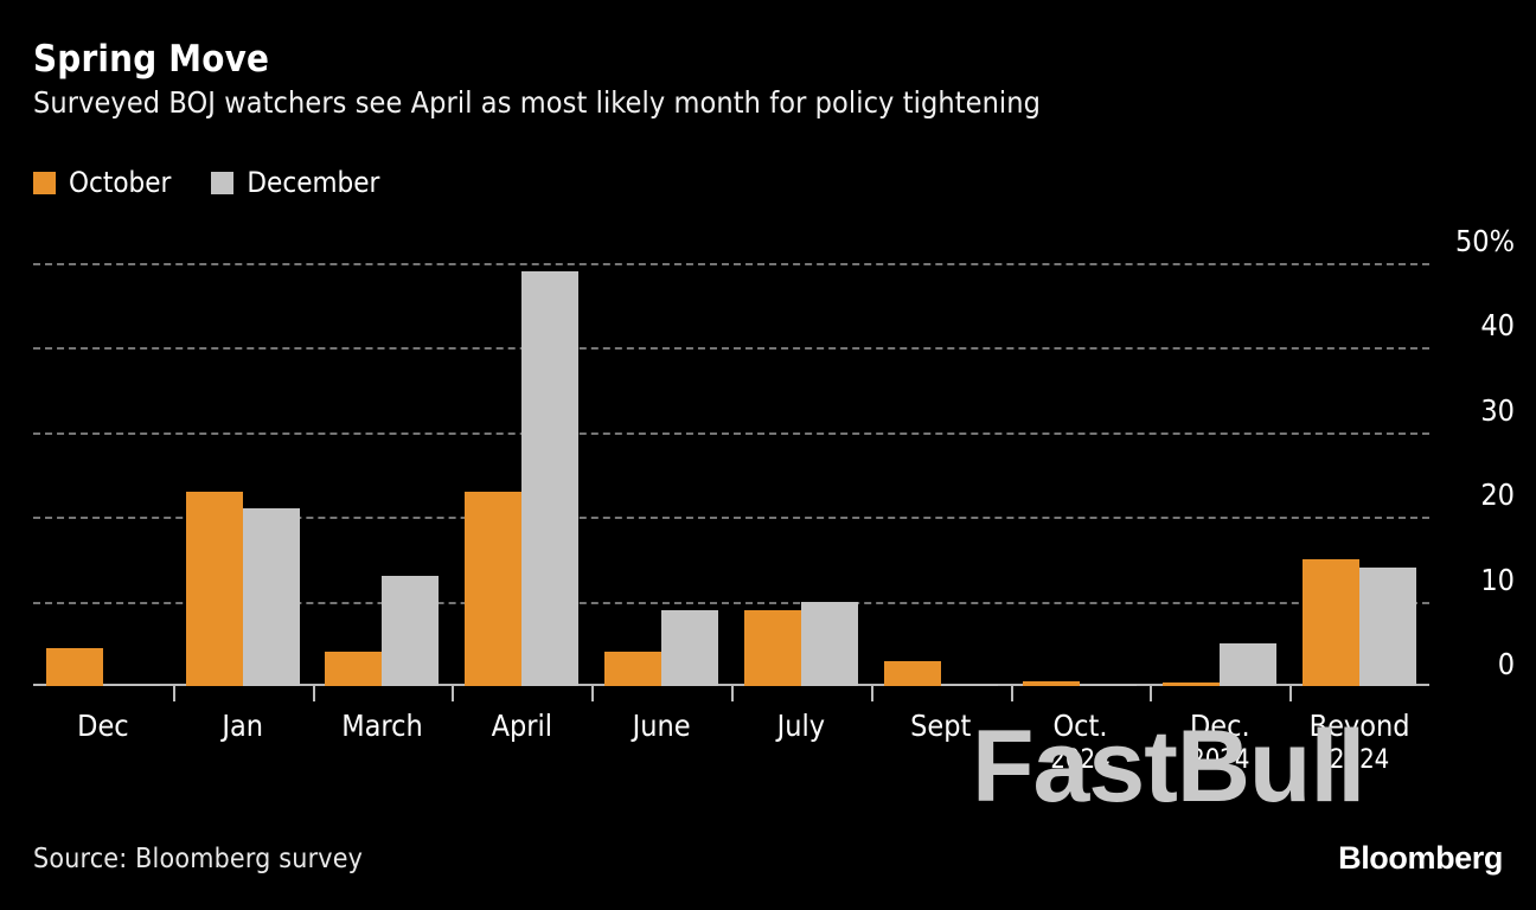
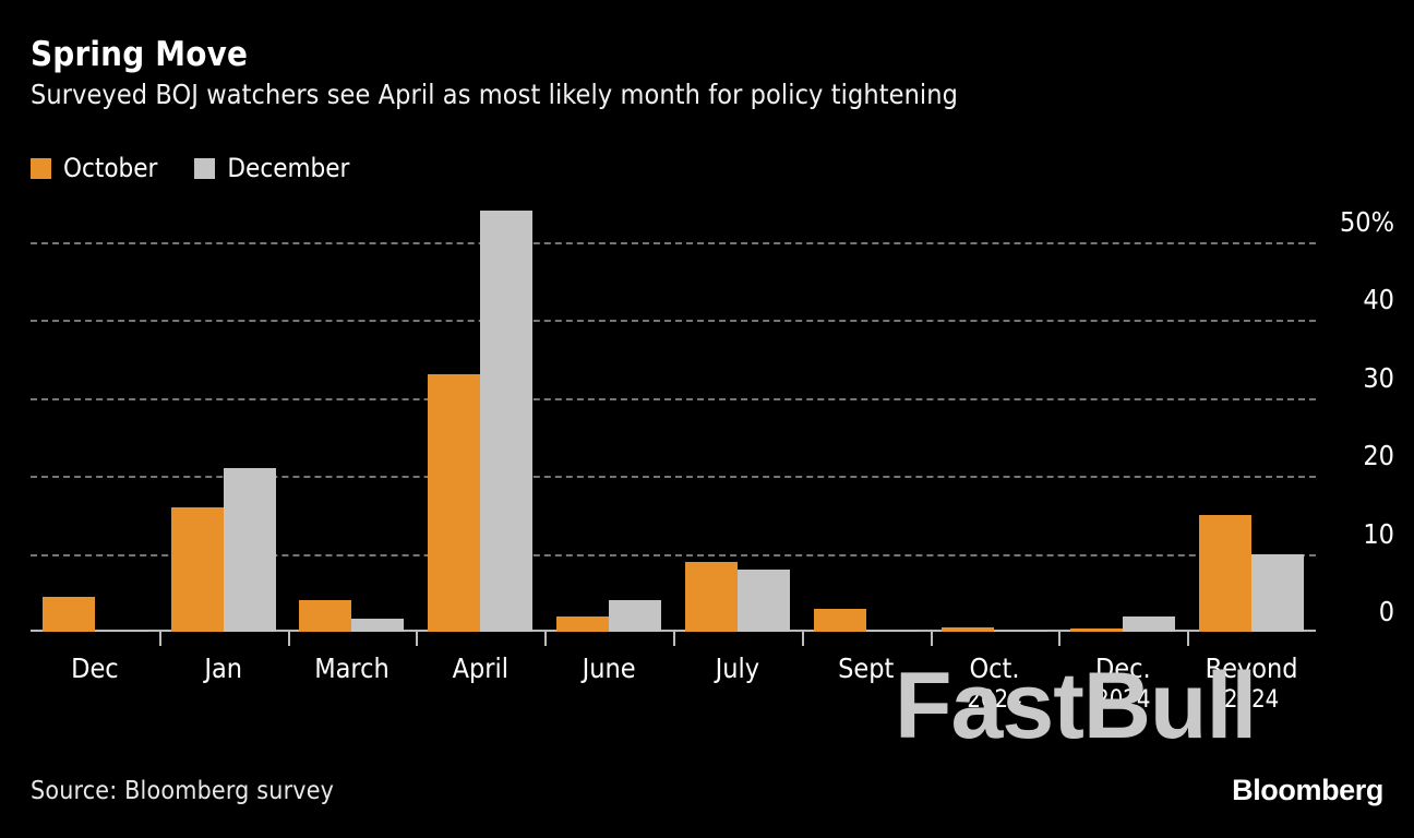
October/Jan: 23% -> 16%
December/March: 13% -> 2%
October/April: 23% -> 33%
December/April: 49% -> 54%
October/June: 4% -> 2%
December/June: 9% -> 4%
December/July: 10% -> 8%
December/Dec. 2024: 5% -> 2%
December/Beyond 2024: 14% -> 10%
